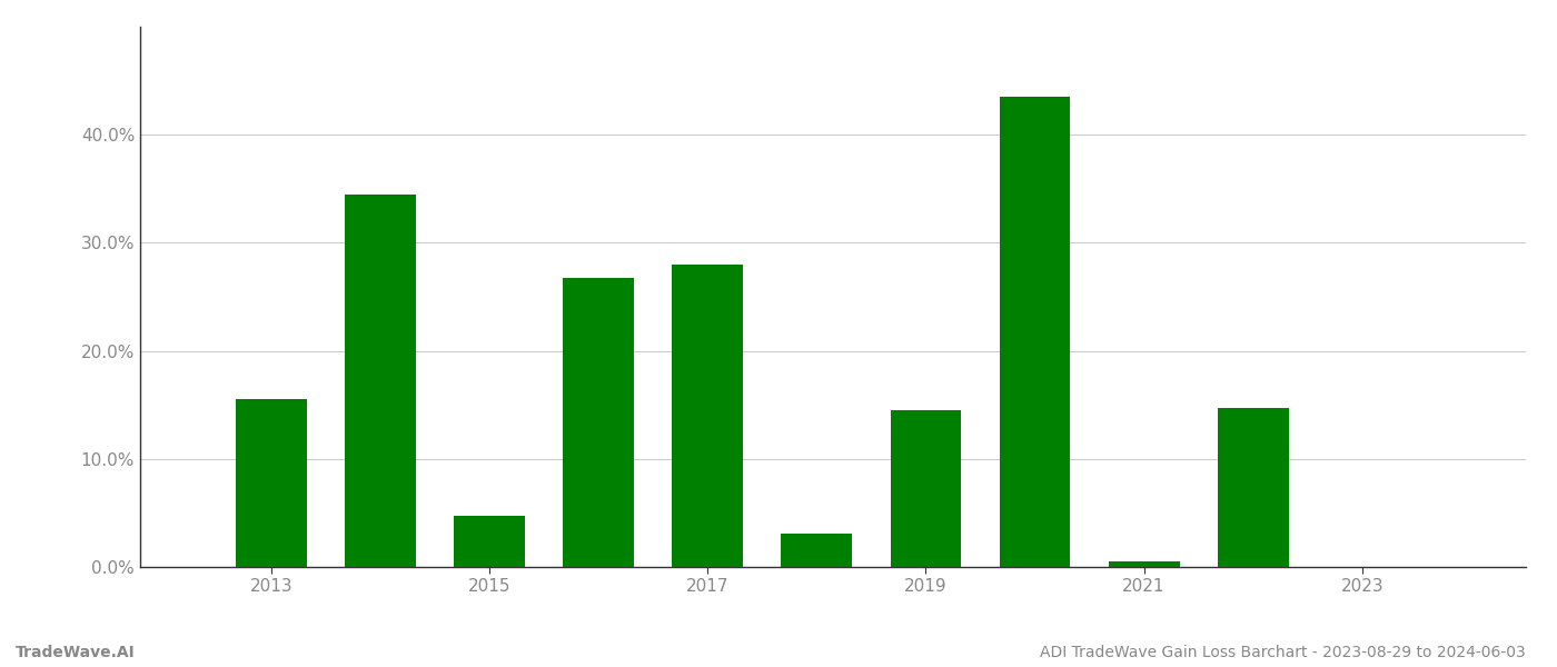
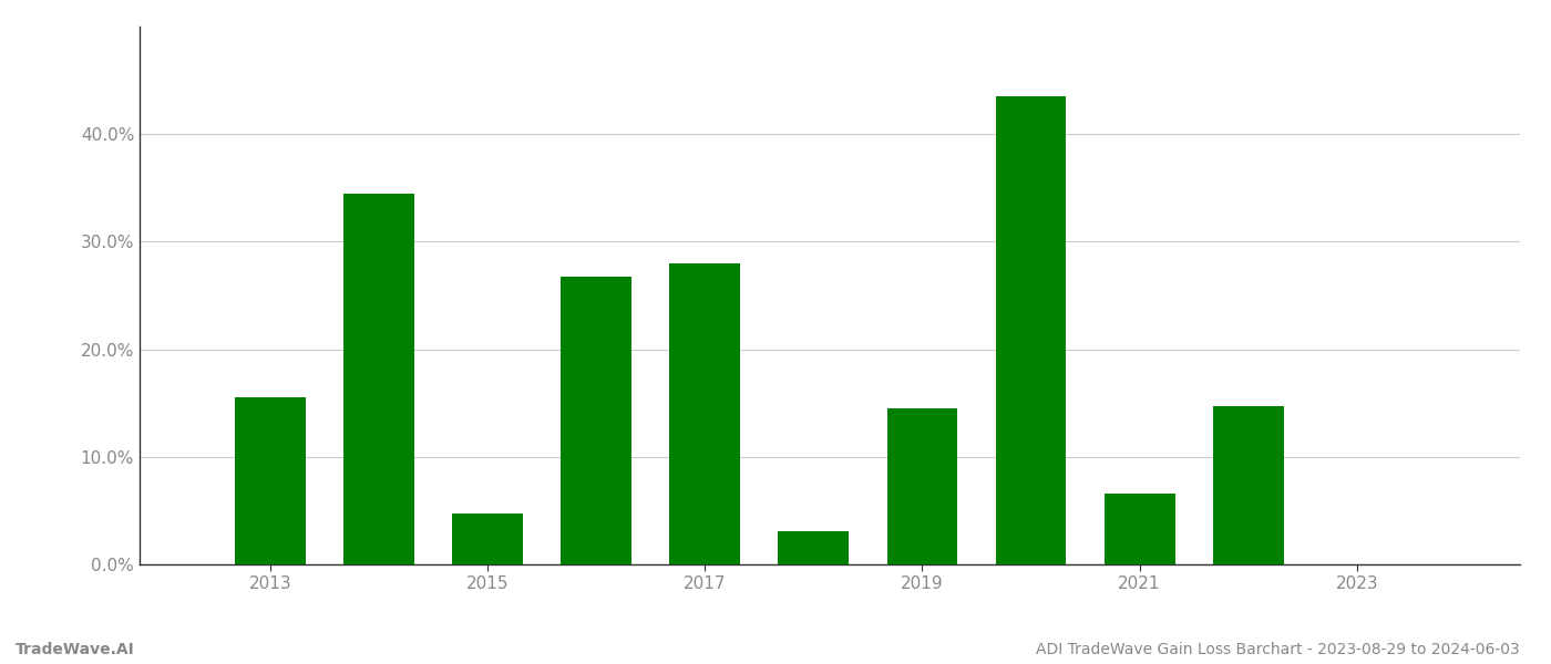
2021: 0.5% -> 6.6%
